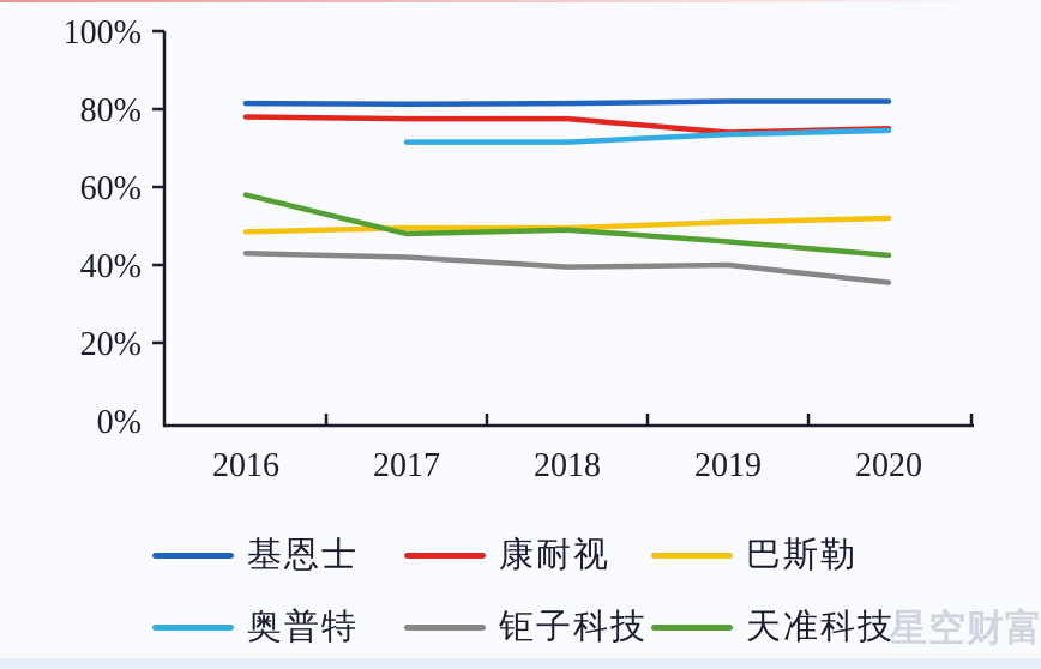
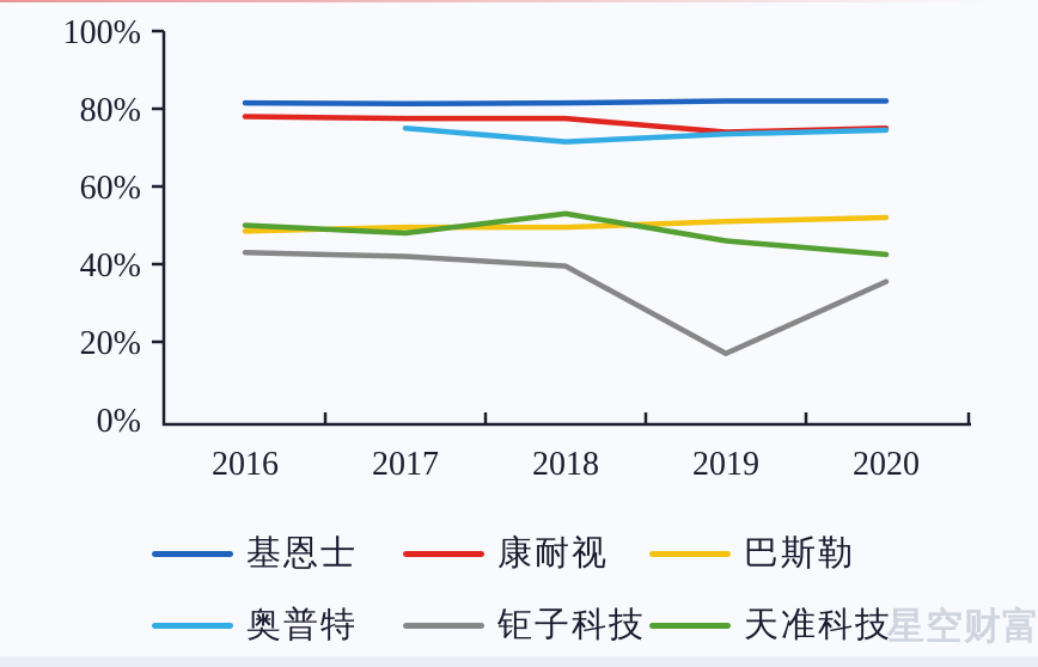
天准科技/2016: 58% -> 50%
奥普特/2017: 72% -> 75%
天准科技/2018: 49% -> 53%
钜子科技/2019: 40% -> 17%
